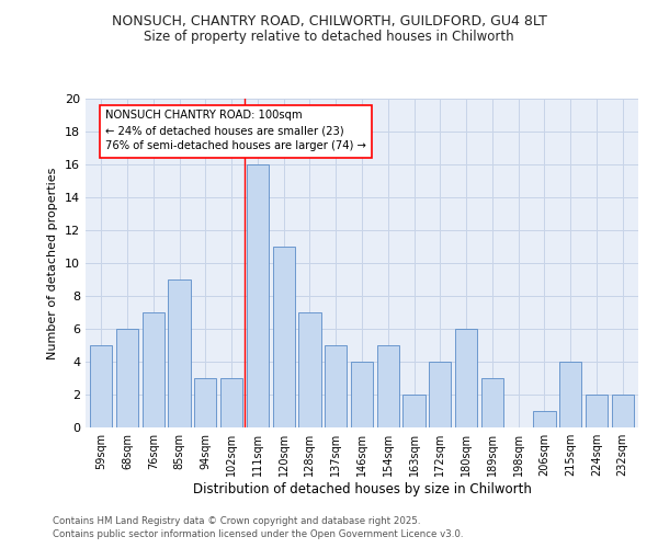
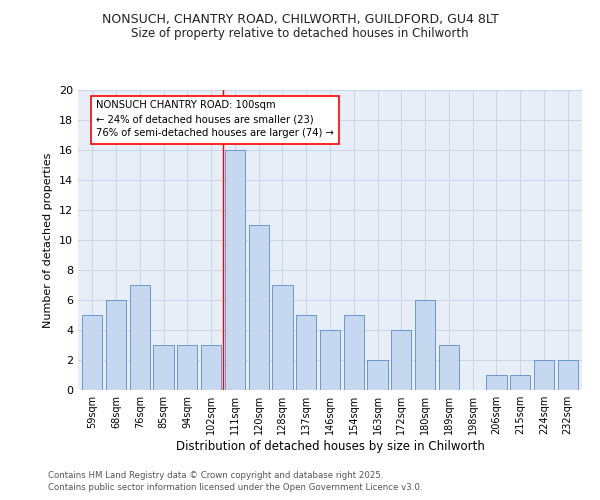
85sqm: 9 -> 3
215sqm: 4 -> 1
